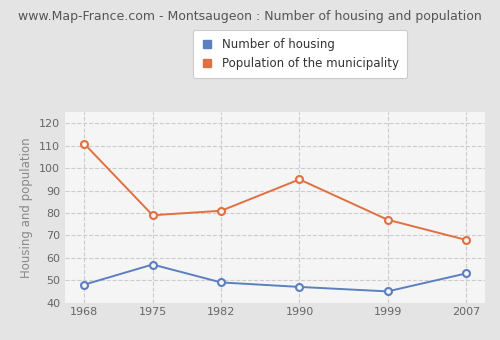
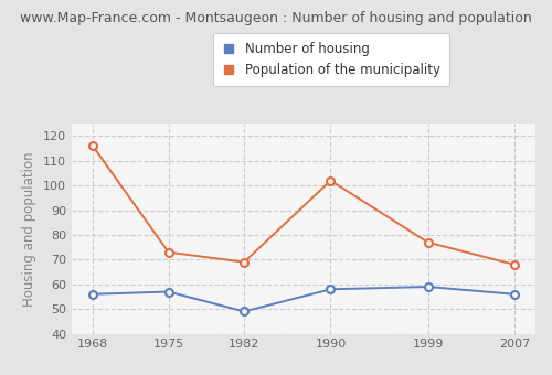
Number of housing/1968: 48 -> 56
Population of the municipality/1968: 111 -> 116
Population of the municipality/1975: 79 -> 73
Population of the municipality/1982: 81 -> 69
Number of housing/1990: 47 -> 58
Population of the municipality/1990: 95 -> 102
Number of housing/1999: 45 -> 59
Number of housing/2007: 53 -> 56
